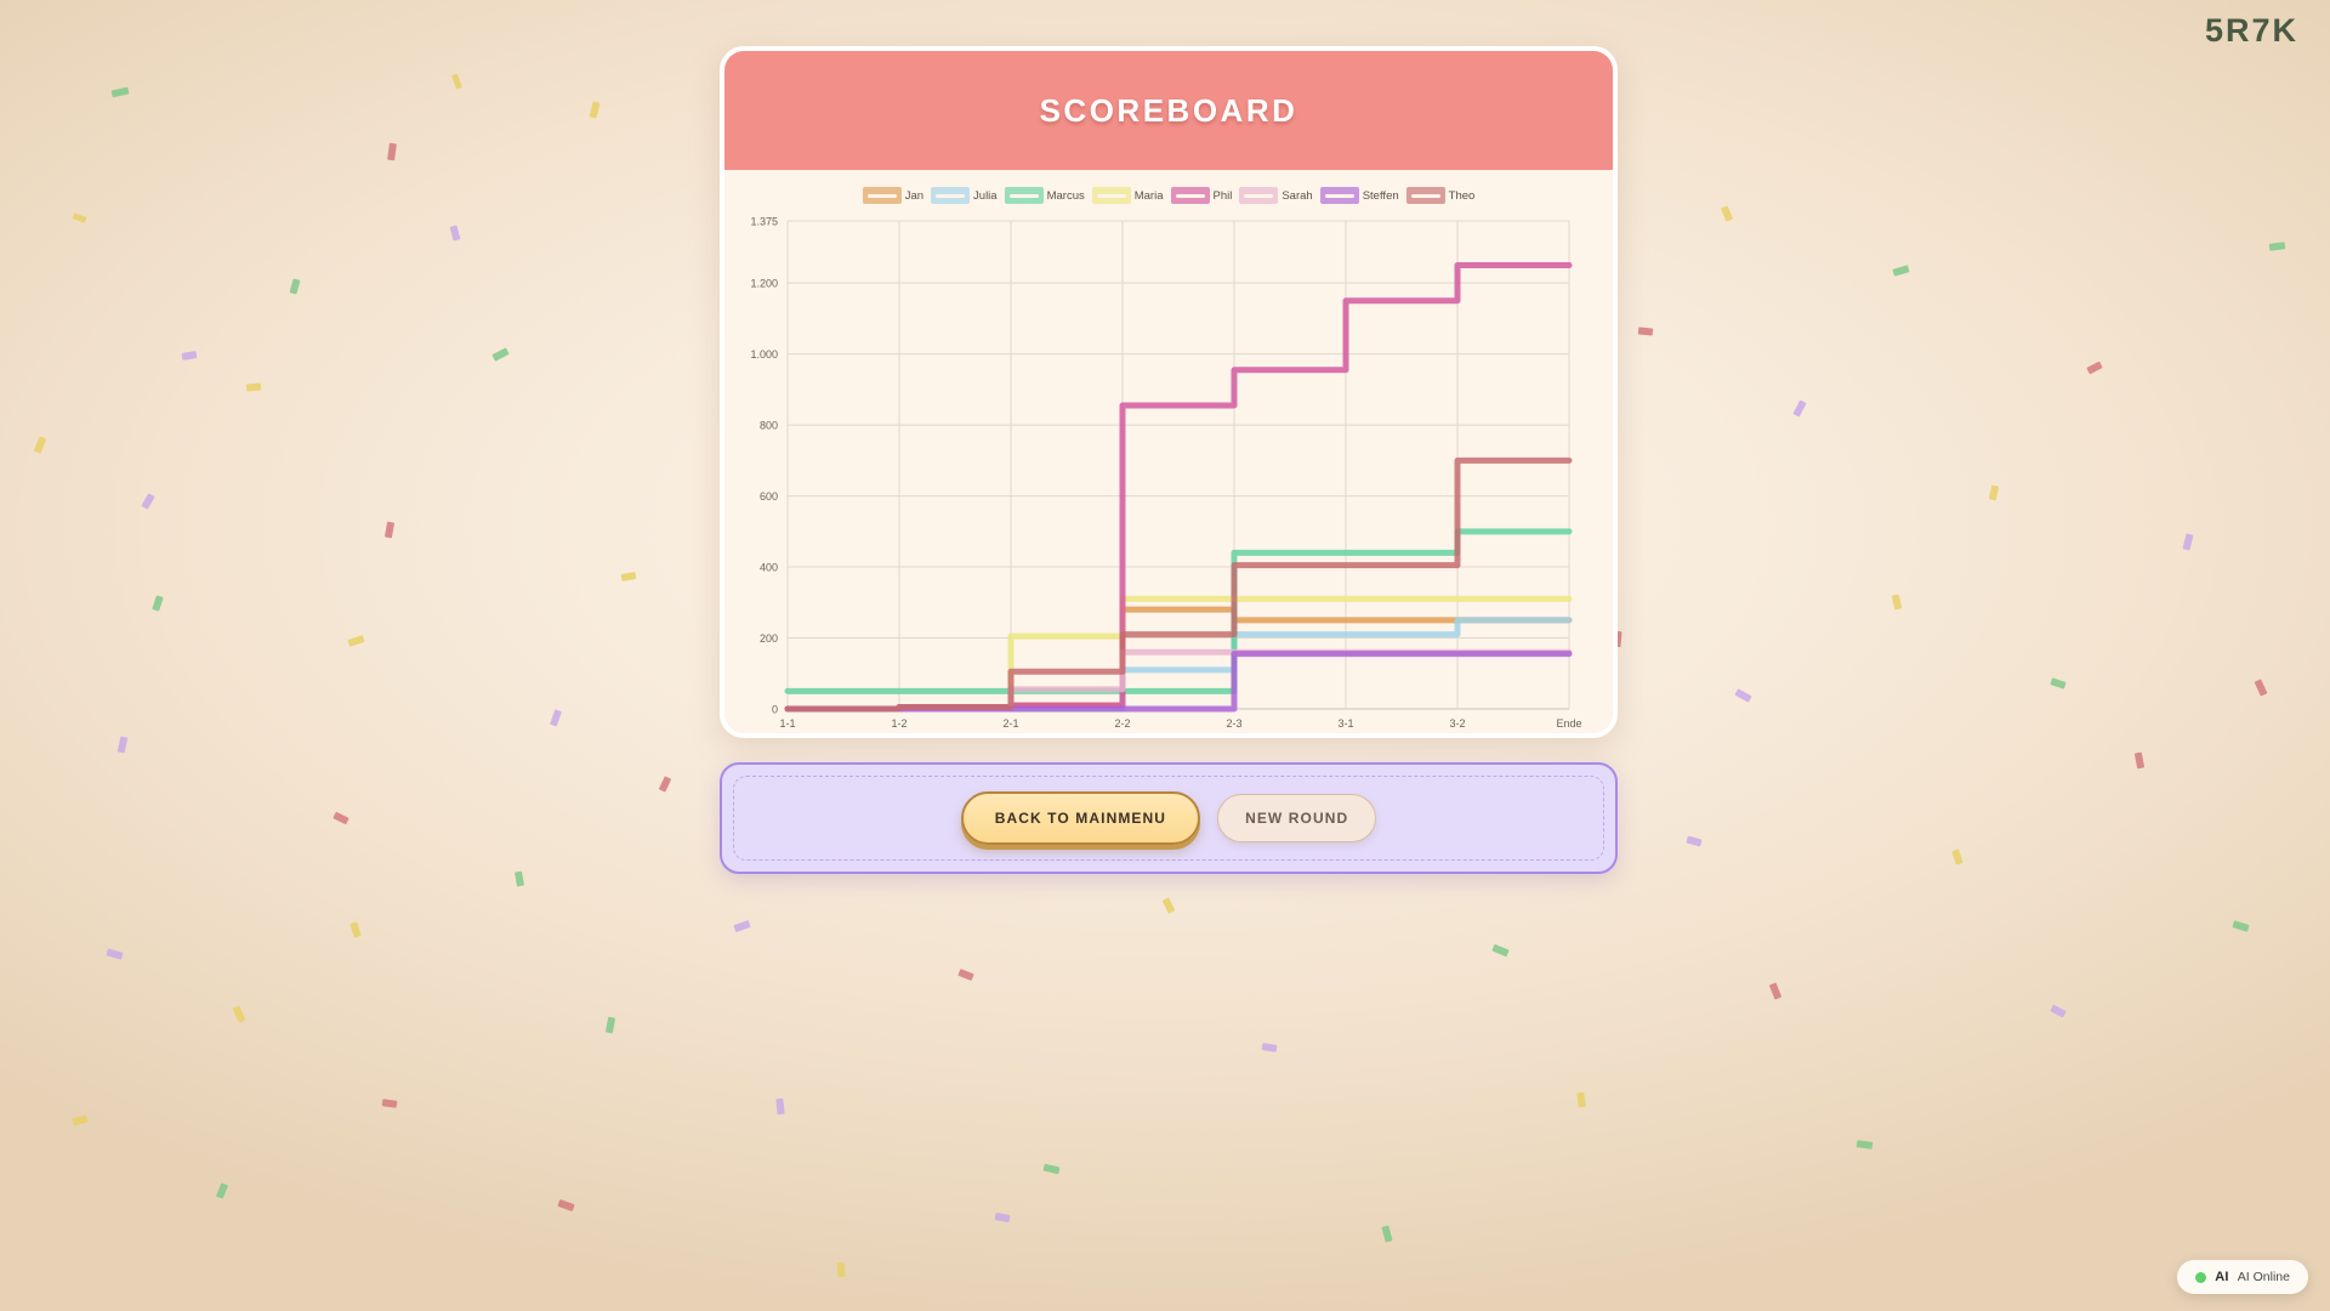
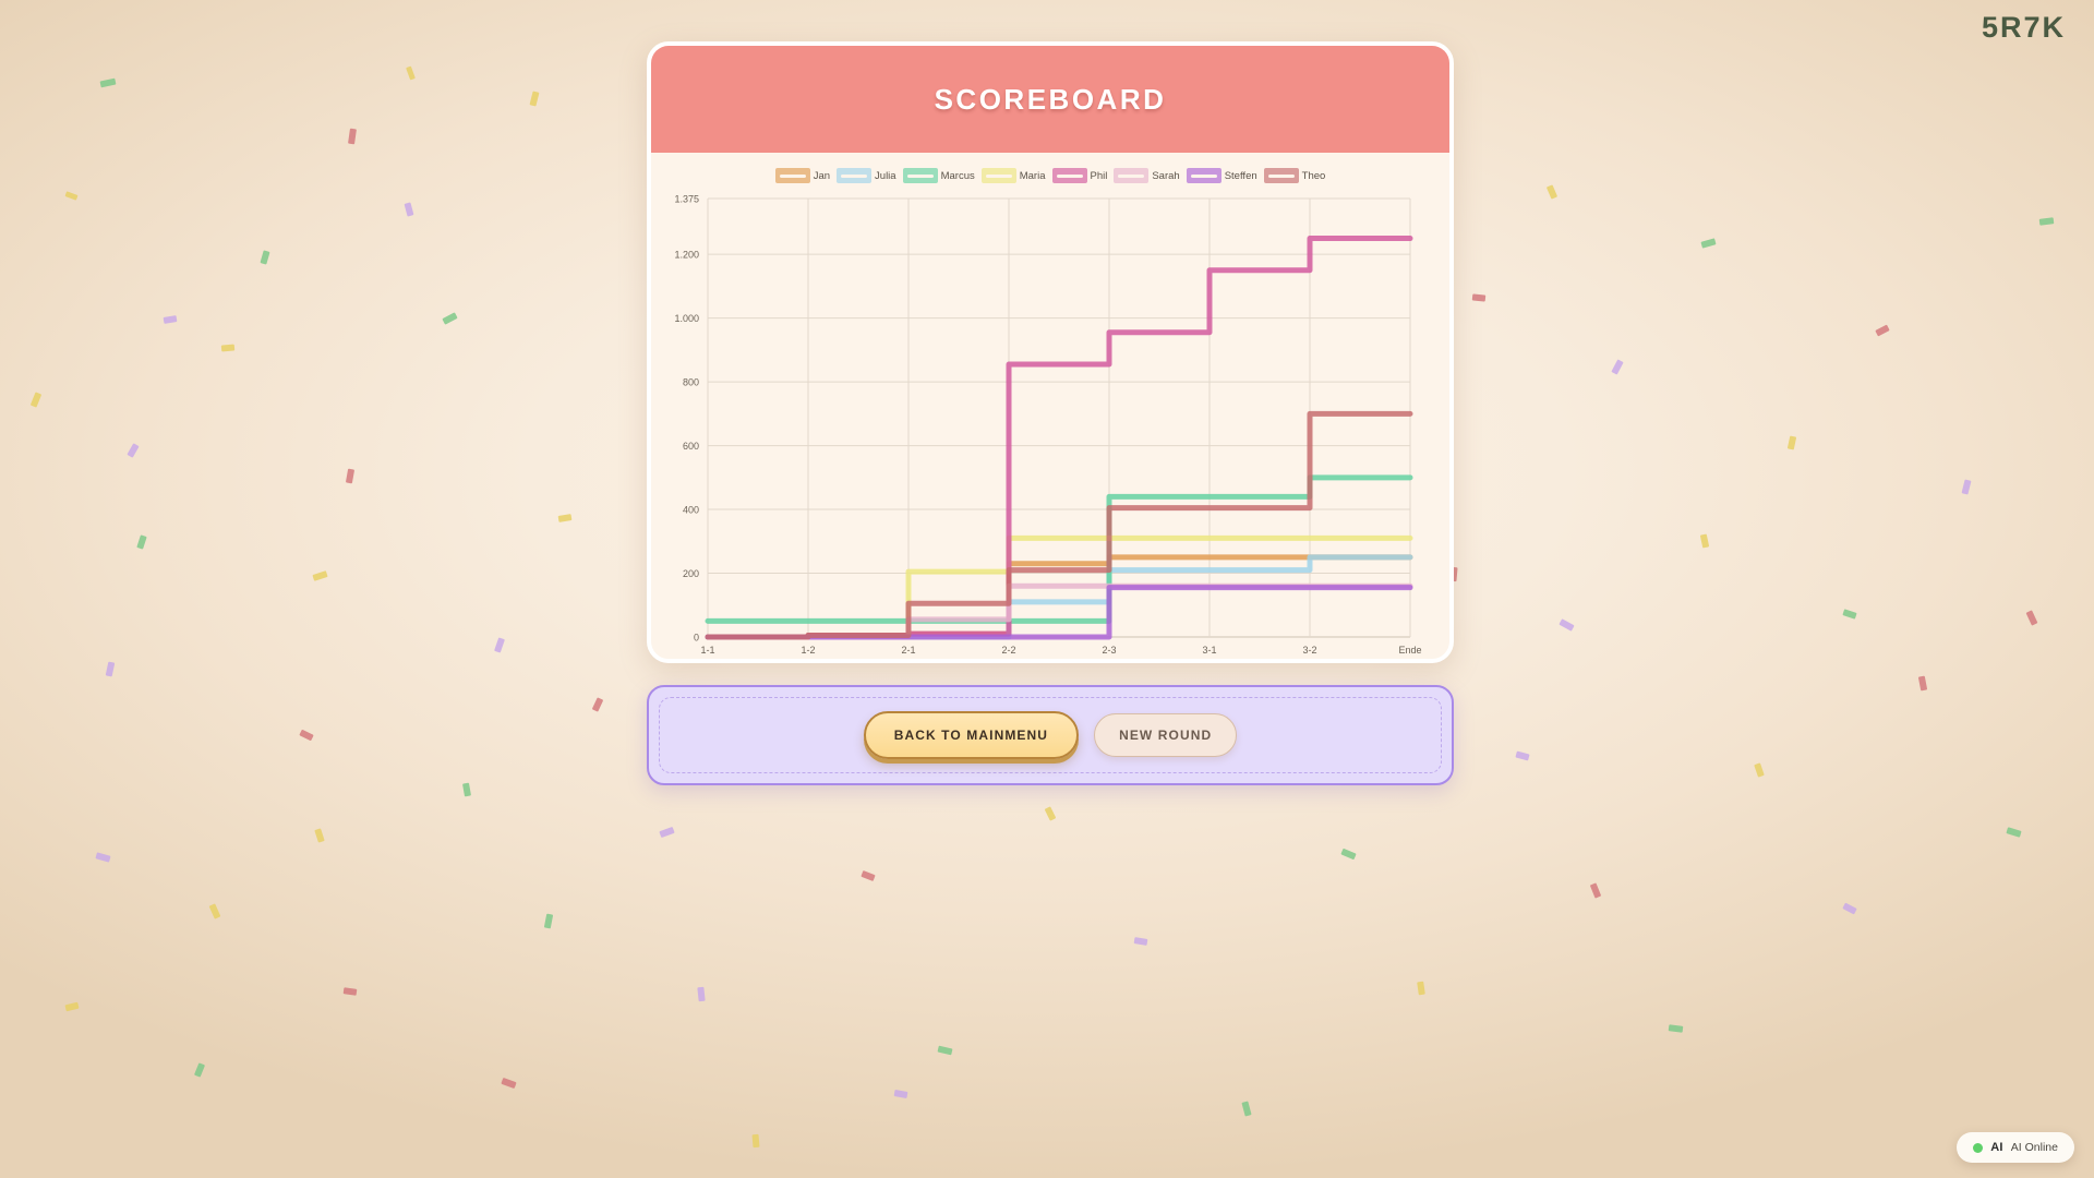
Jan/2-2: 280 -> 230
